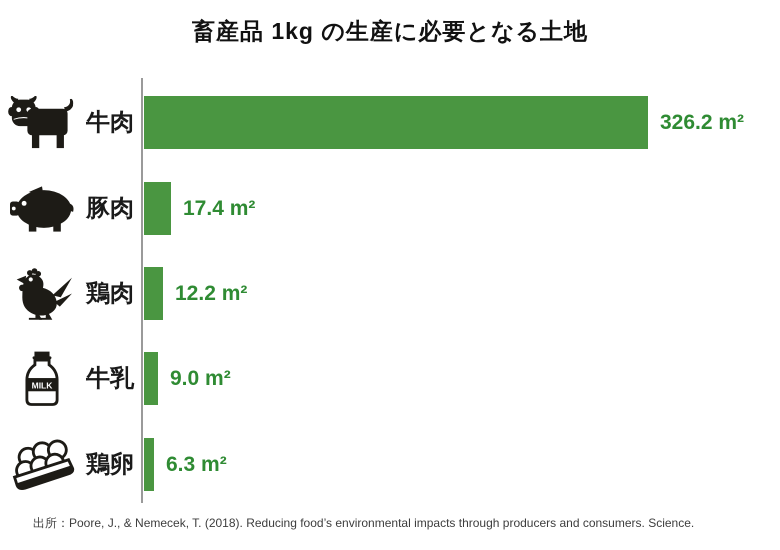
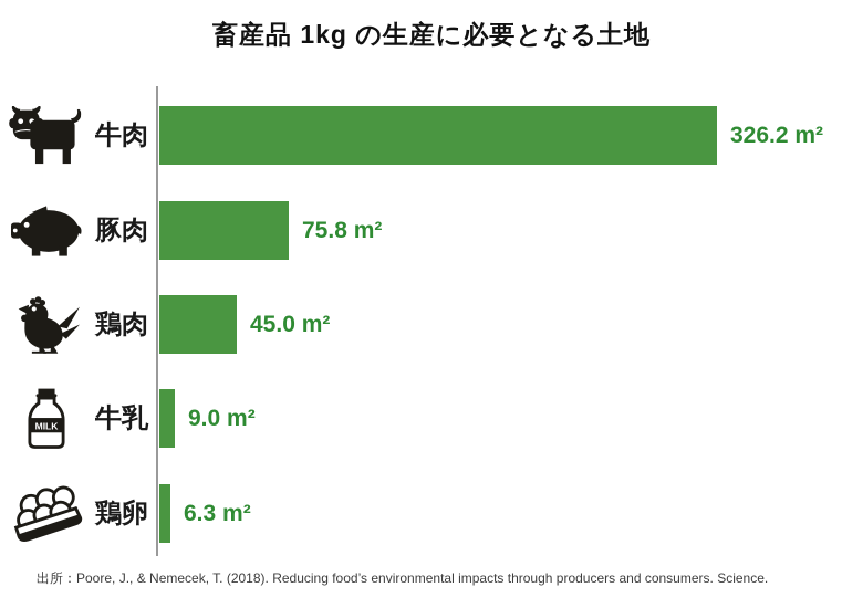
豚肉: 17.4 -> 75.8
鶏肉: 12.2 -> 45.0
